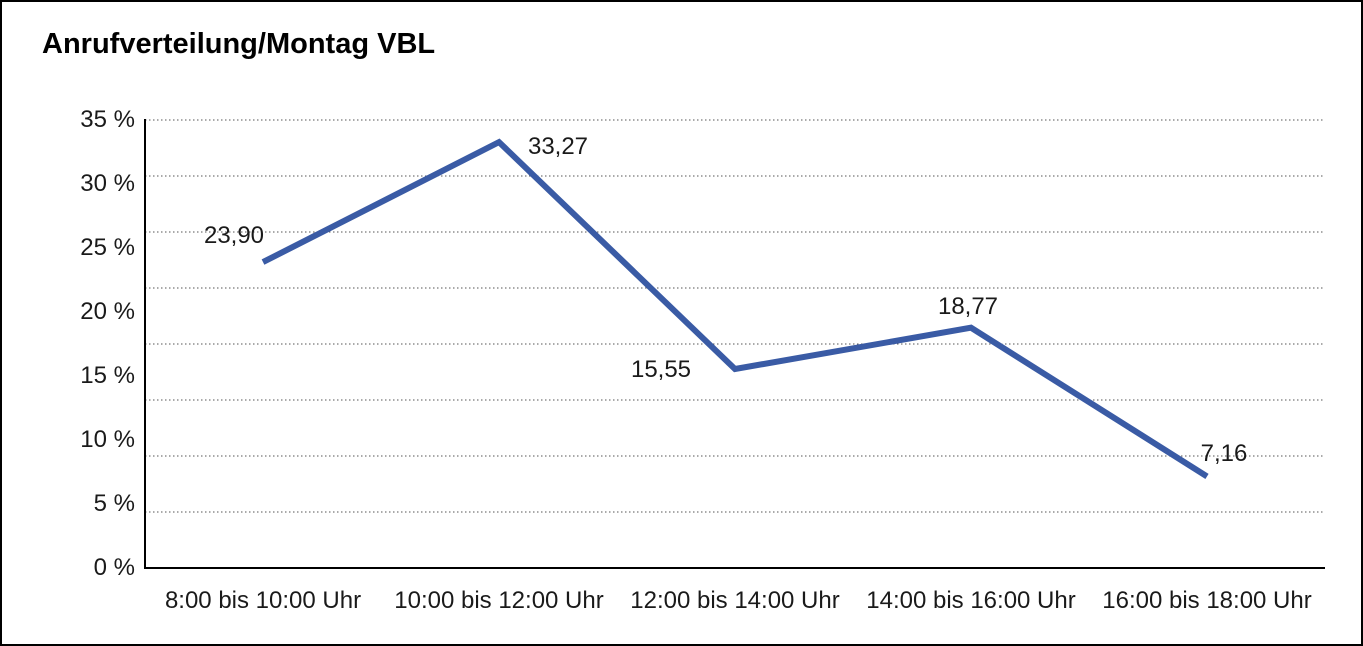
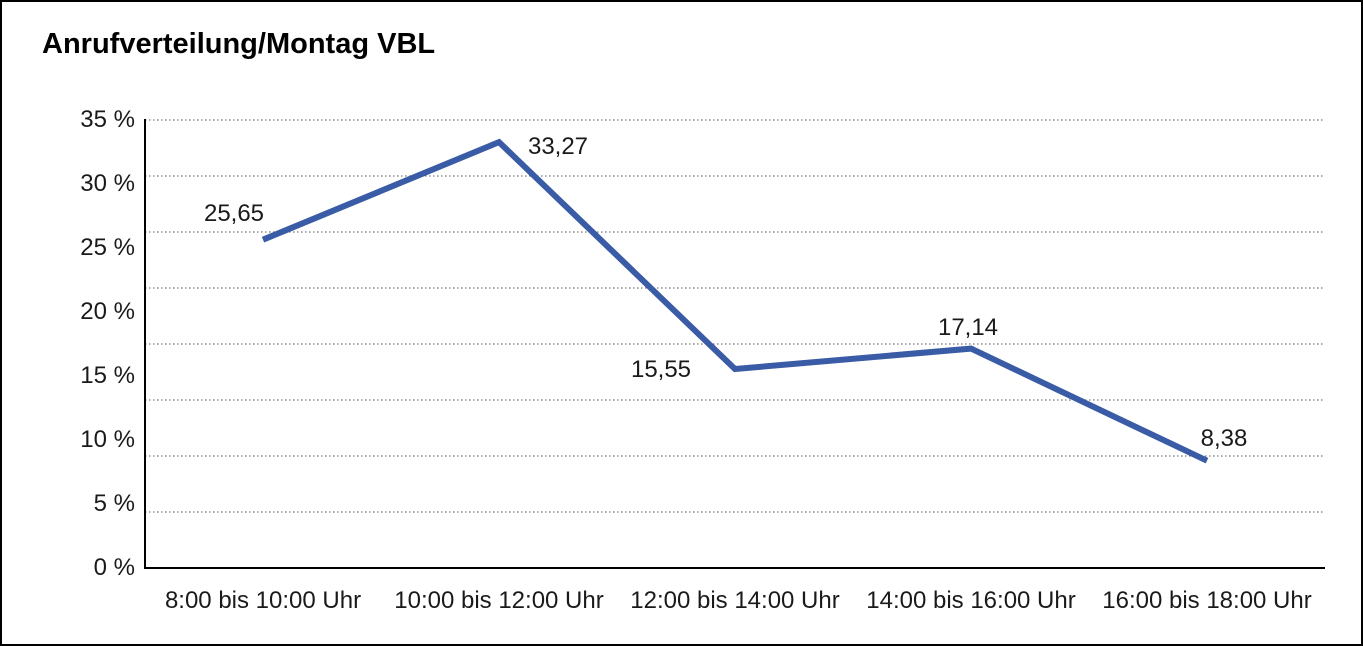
8:00 bis 10:00 Uhr: 23,90 -> 25,65
14:00 bis 16:00 Uhr: 18,77 -> 17,14
16:00 bis 18:00 Uhr: 7,16 -> 8,38
